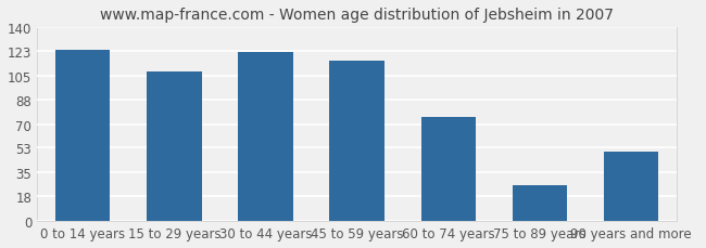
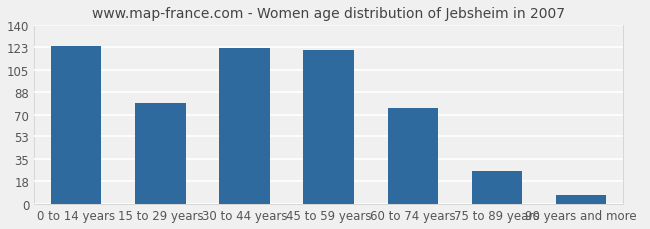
15 to 29 years: 108 -> 79
45 to 59 years: 116 -> 121
90 years and more: 50 -> 7
